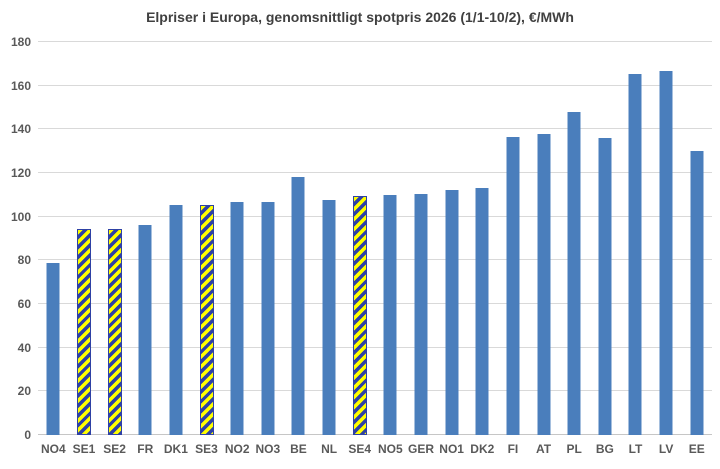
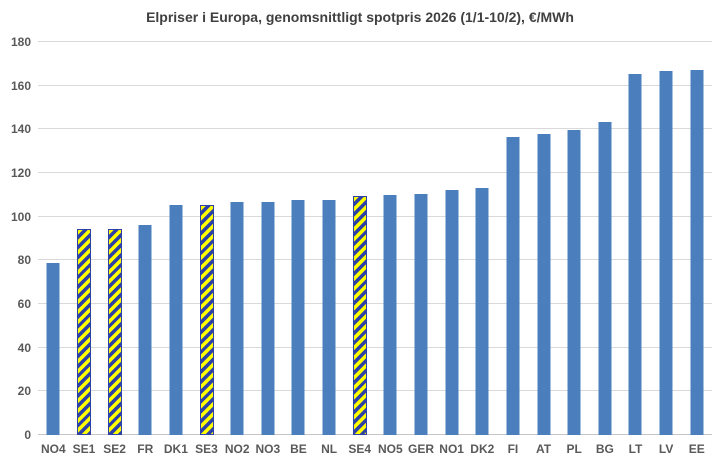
BE: 118 -> 108
PL: 148 -> 140
BG: 136 -> 144
EE: 130 -> 167
